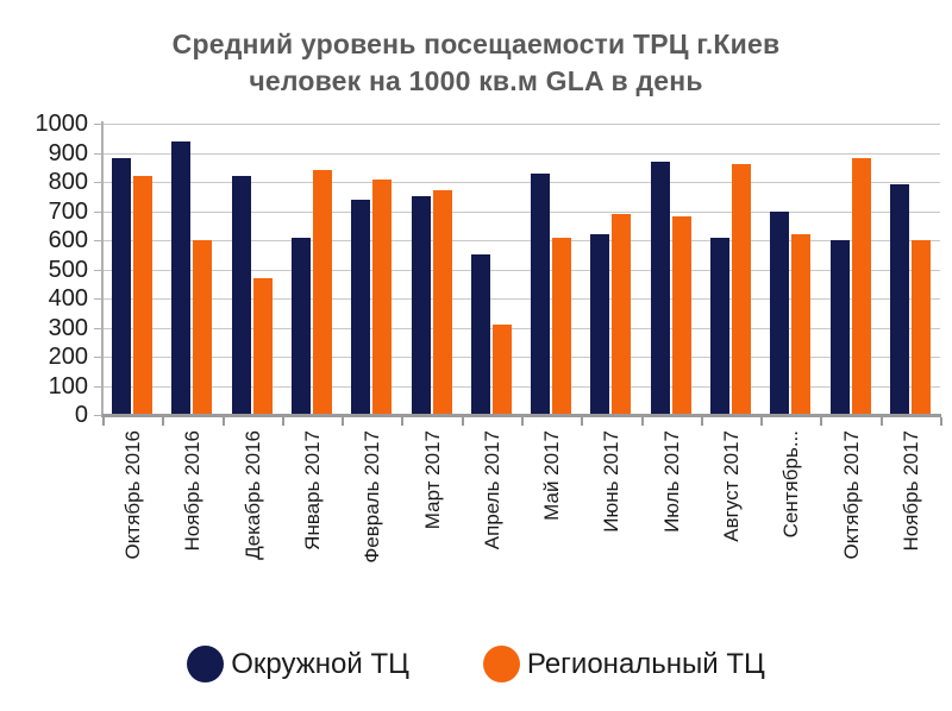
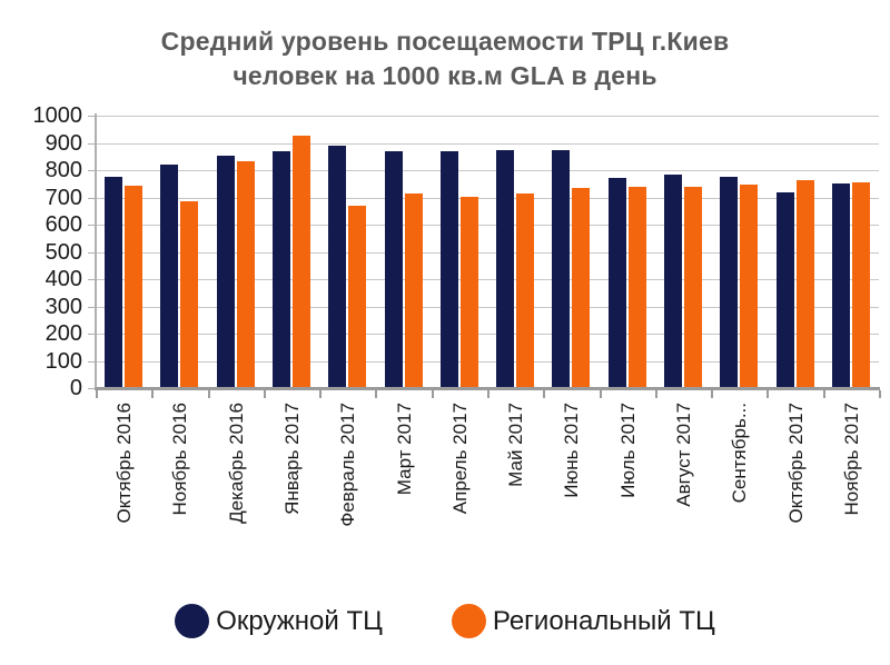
Окружной ТЦ/Октябрь 2016: 880 -> 780
Региональный ТЦ/Октябрь 2016: 820 -> 740
Окружной ТЦ/Ноябрь 2016: 940 -> 820
Региональный ТЦ/Ноябрь 2016: 600 -> 690
Окружной ТЦ/Декабрь 2016: 820 -> 850
Региональный ТЦ/Декабрь 2016: 470 -> 830
Окружной ТЦ/Январь 2017: 610 -> 870
Региональный ТЦ/Январь 2017: 840 -> 920
Окружной ТЦ/Февраль 2017: 740 -> 890
Региональный ТЦ/Февраль 2017: 810 -> 670
Окружной ТЦ/Март 2017: 750 -> 870
Региональный ТЦ/Март 2017: 770 -> 710
Окружной ТЦ/Апрель 2017: 550 -> 870
Региональный ТЦ/Апрель 2017: 310 -> 700
Окружной ТЦ/Май 2017: 830 -> 870
Региональный ТЦ/Май 2017: 610 -> 710
Окружной ТЦ/Июнь 2017: 620 -> 870
Региональный ТЦ/Июнь 2017: 690 -> 740
Окружной ТЦ/Июль 2017: 870 -> 770
Региональный ТЦ/Июль 2017: 680 -> 740
Окружной ТЦ/Август 2017: 610 -> 780
Региональный ТЦ/Август 2017: 860 -> 740
Окружной ТЦ/Сентябрь...: 700 -> 780
Региональный ТЦ/Сентябрь...: 620 -> 750
Окружной ТЦ/Октябрь 2017: 600 -> 720
Региональный ТЦ/Октябрь 2017: 880 -> 760
Окружной ТЦ/Ноябрь 2017: 790 -> 750
Региональный ТЦ/Ноябрь 2017: 600 -> 760
